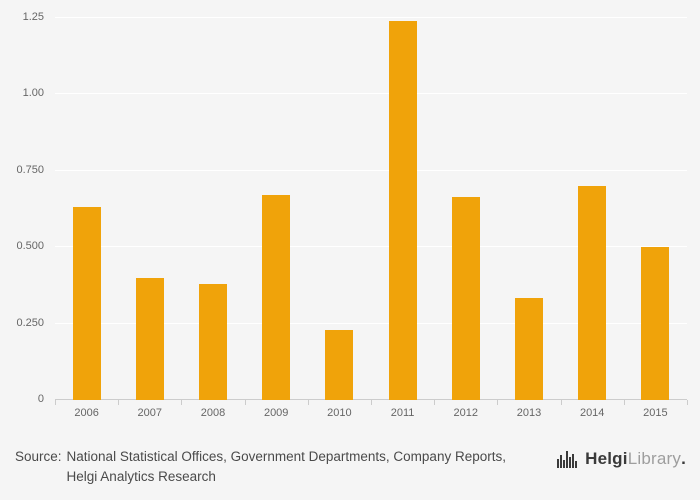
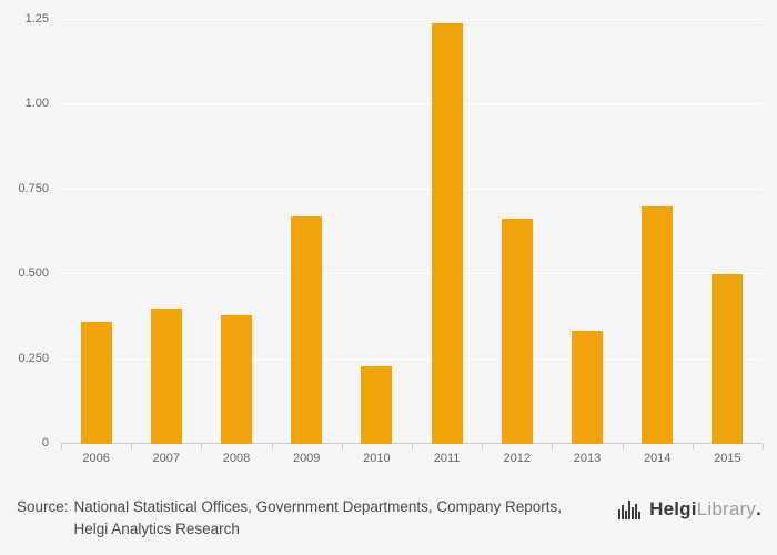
2006: 0.63 -> 0.36
